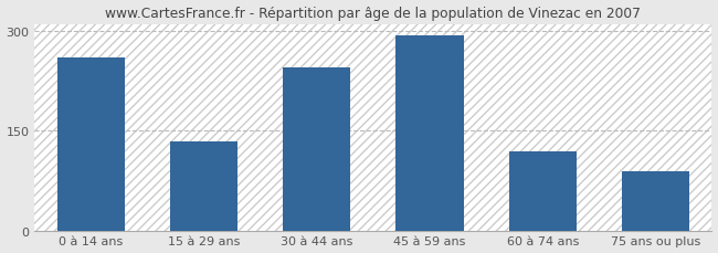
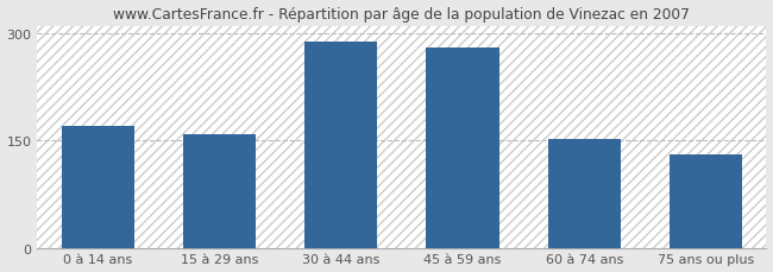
0 à 14 ans: 260 -> 170
15 à 29 ans: 134 -> 158
30 à 44 ans: 244 -> 287
45 à 59 ans: 292 -> 280
60 à 74 ans: 118 -> 152
75 ans ou plus: 88 -> 130
